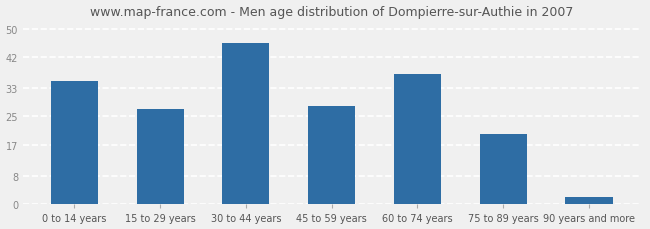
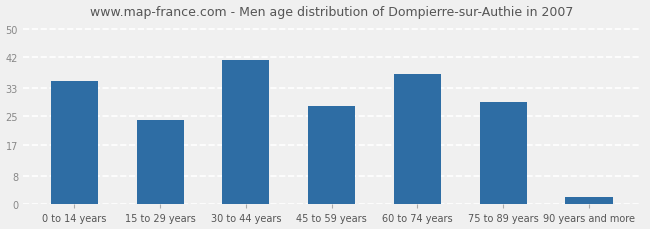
15 to 29 years: 27 -> 24
30 to 44 years: 46 -> 41
75 to 89 years: 20 -> 29
